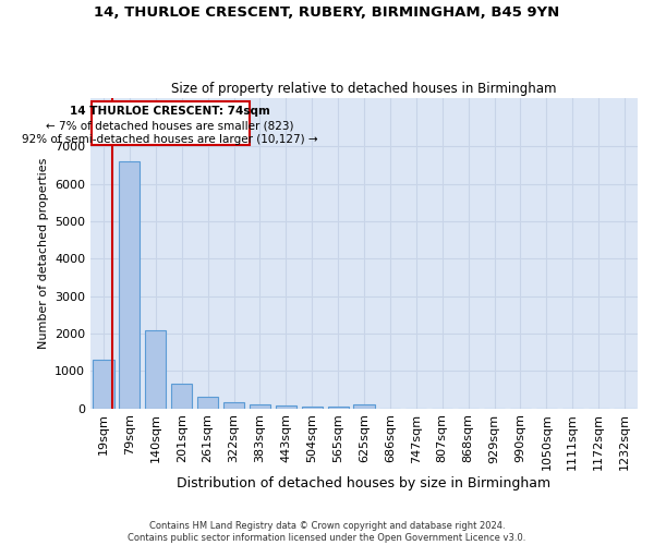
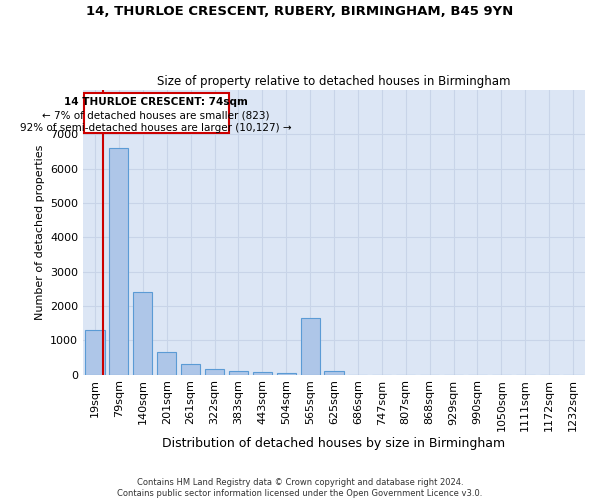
140sqm: 2080 -> 2400
565sqm: 50 -> 1650
